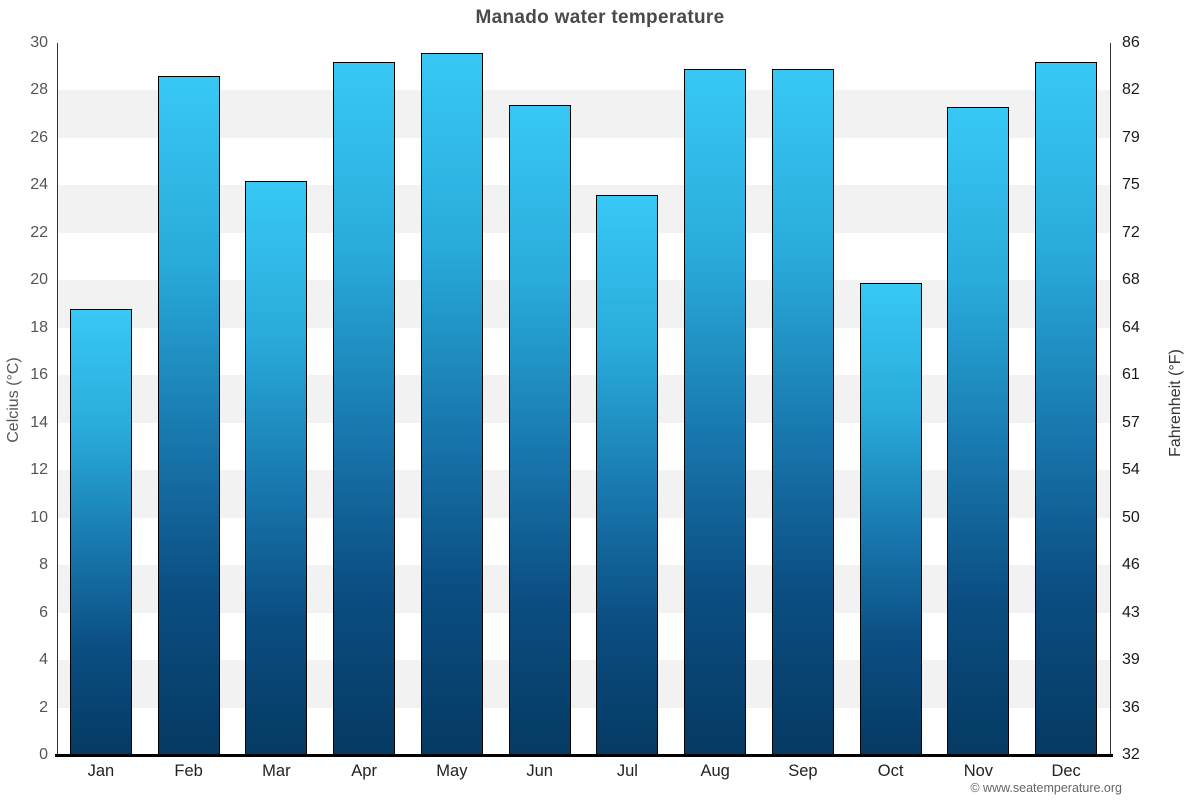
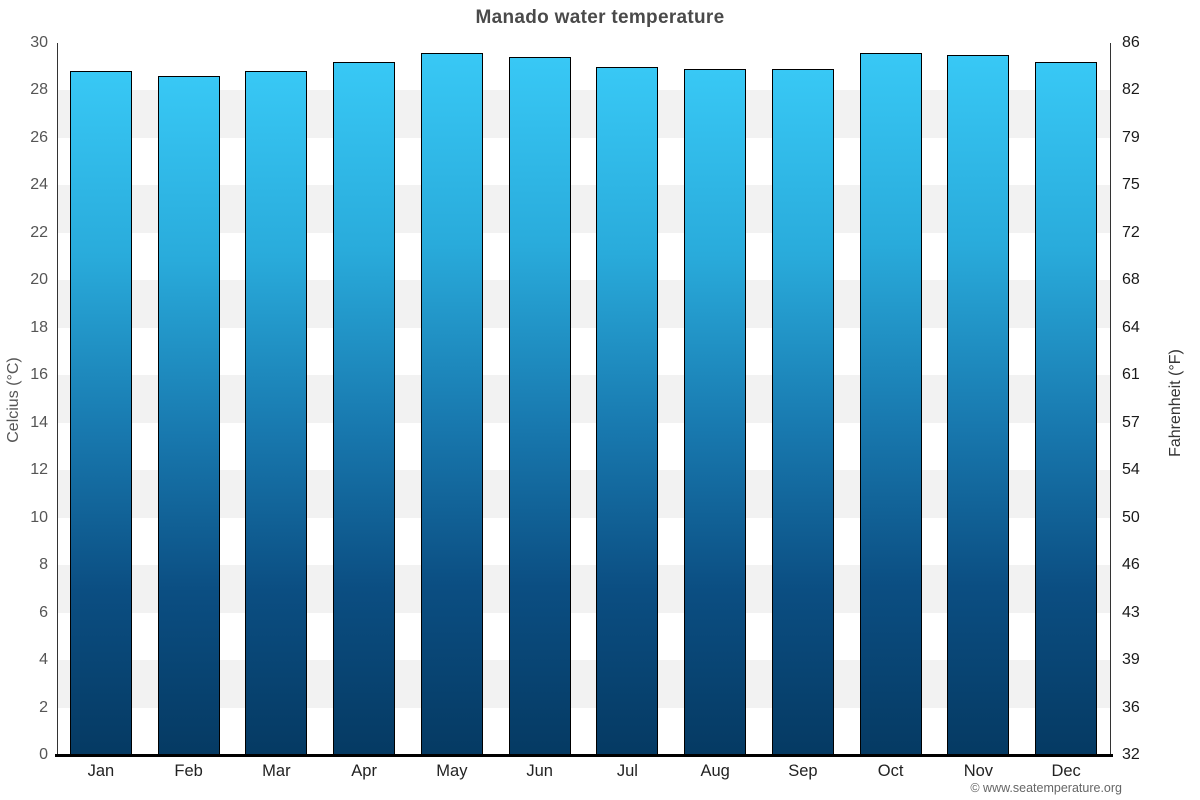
Jan: 18.8 -> 28.8
Mar: 24.2 -> 28.8
Jun: 27.4 -> 29.4
Jul: 23.6 -> 29.0
Oct: 19.9 -> 29.6
Nov: 27.3 -> 29.5
